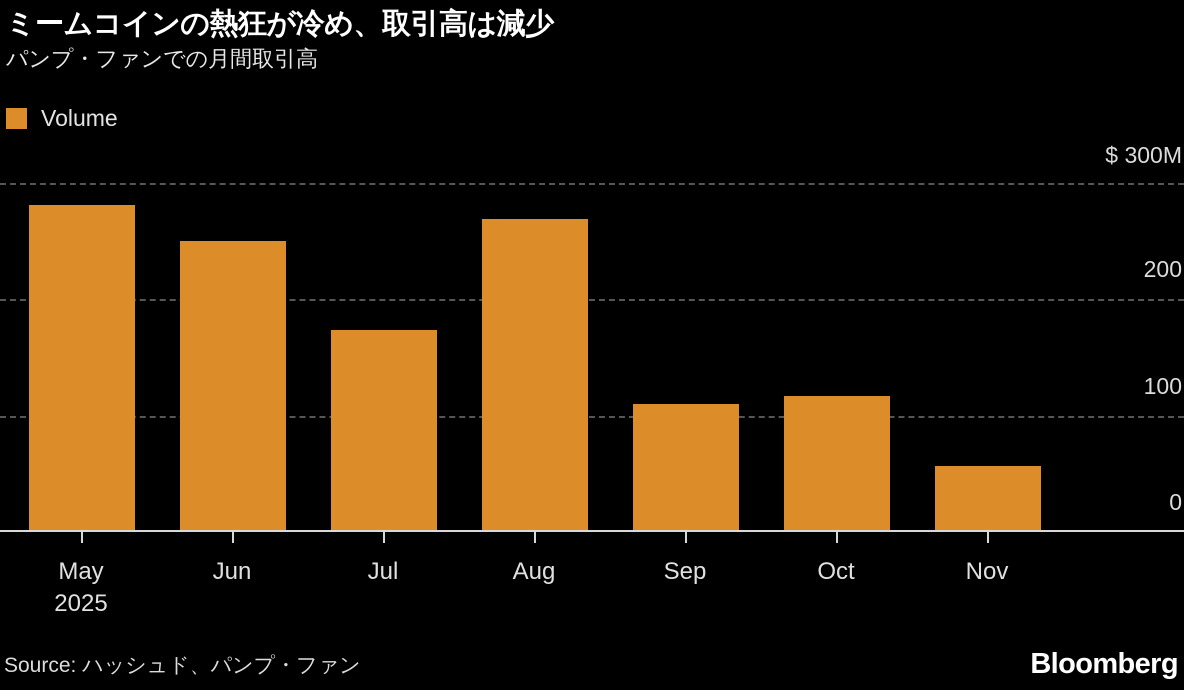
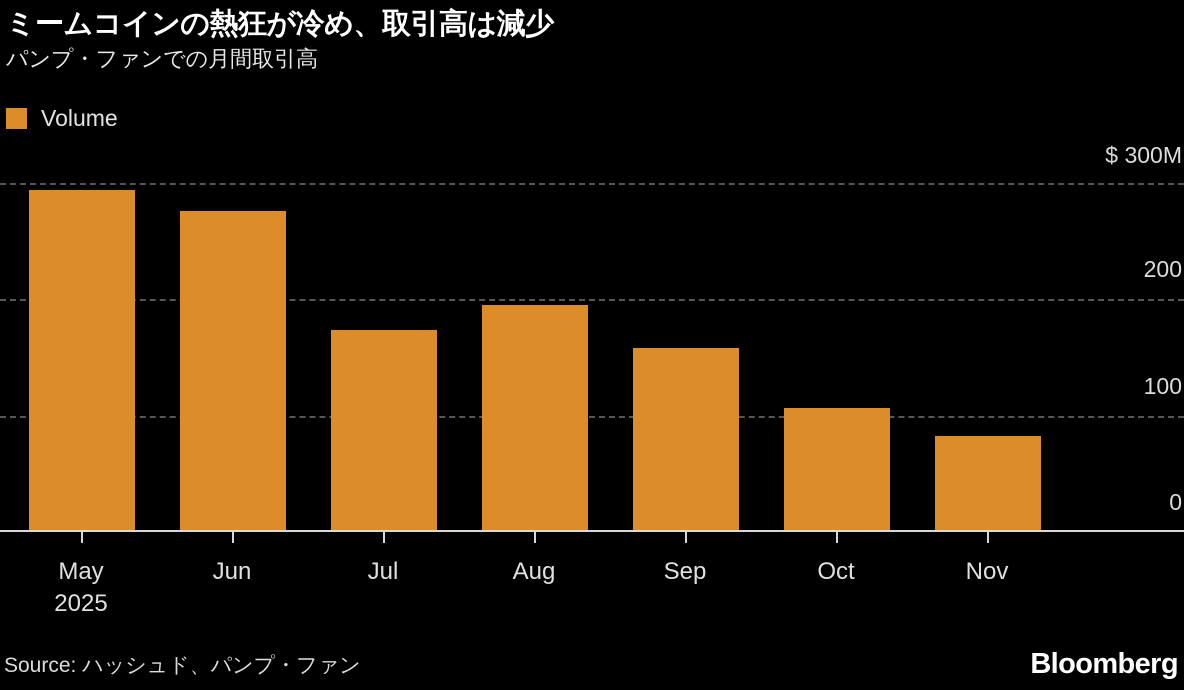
May: 280 -> 293
Jun: 249 -> 275
Aug: 268 -> 194
Sep: 109 -> 157
Oct: 116 -> 106
Nov: 56 -> 82
